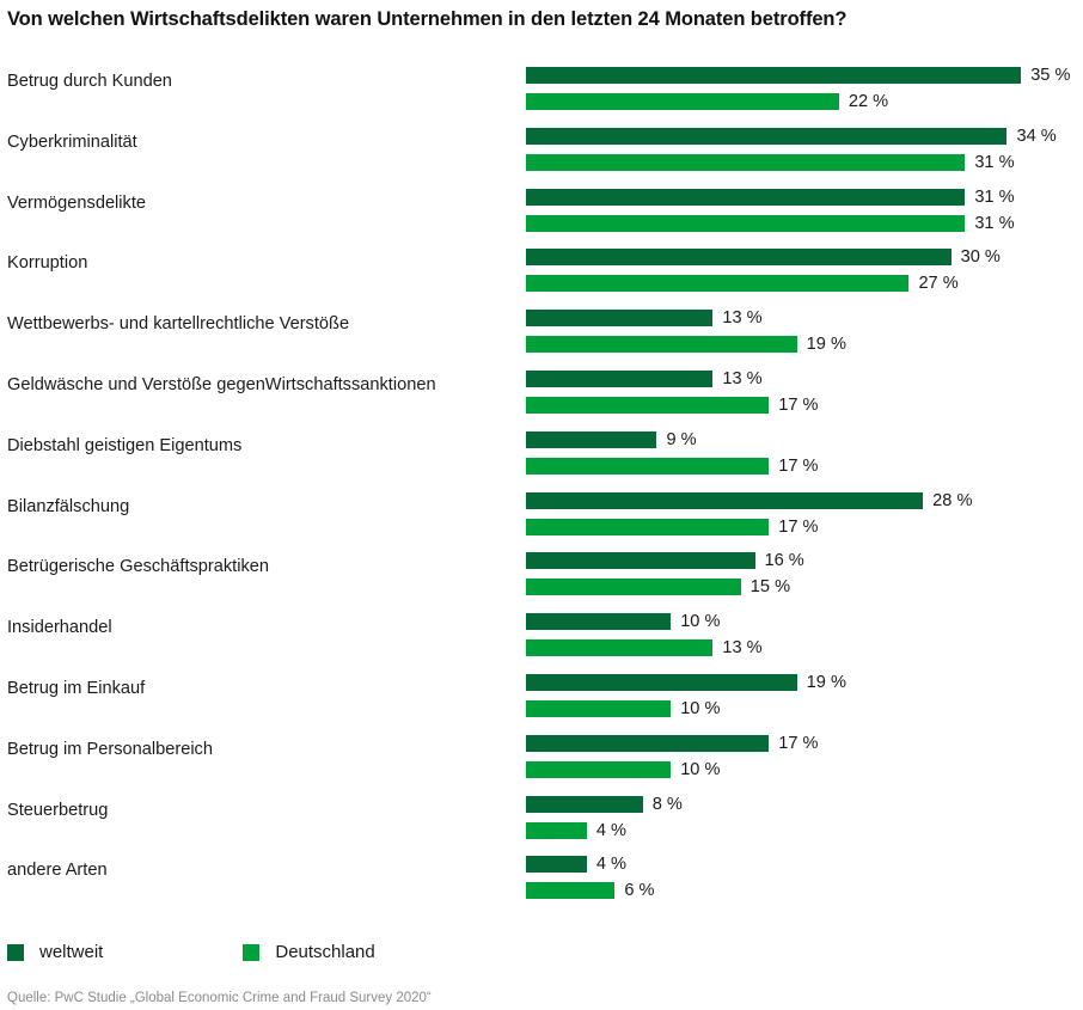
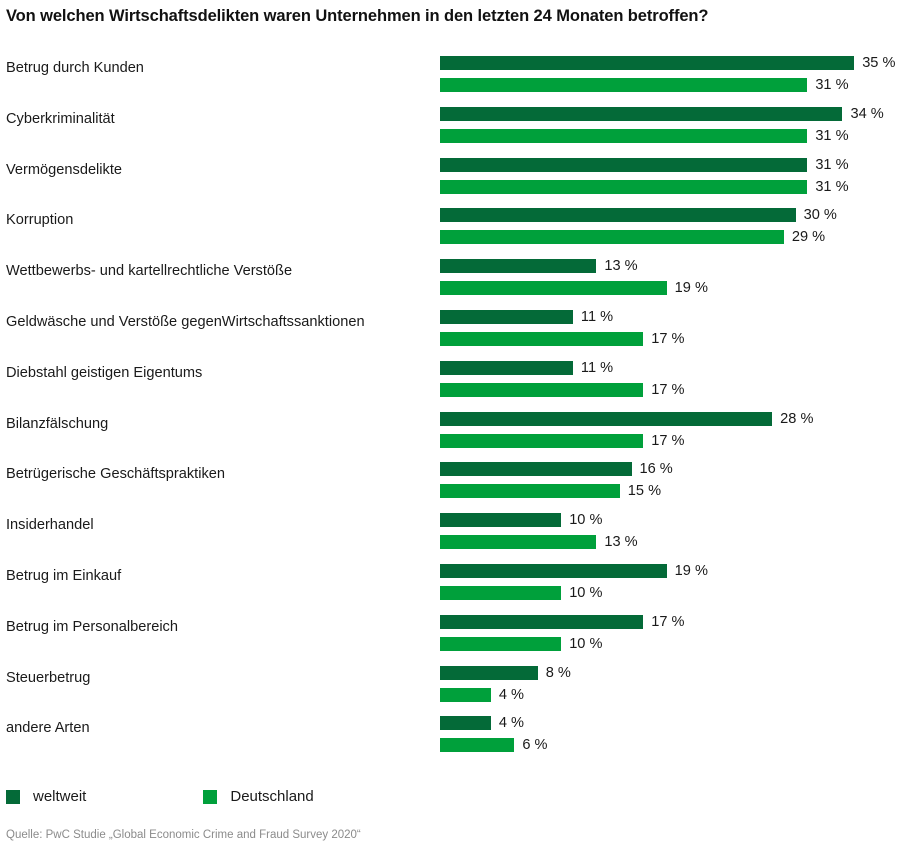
Deutschland/Betrug durch Kunden: 22 -> 31
Deutschland/Korruption: 27 -> 29
weltweit/Geldwäsche und Verstöße gegenWirtschaftssanktionen: 13 -> 11
weltweit/Diebstahl geistigen Eigentums: 9 -> 11
